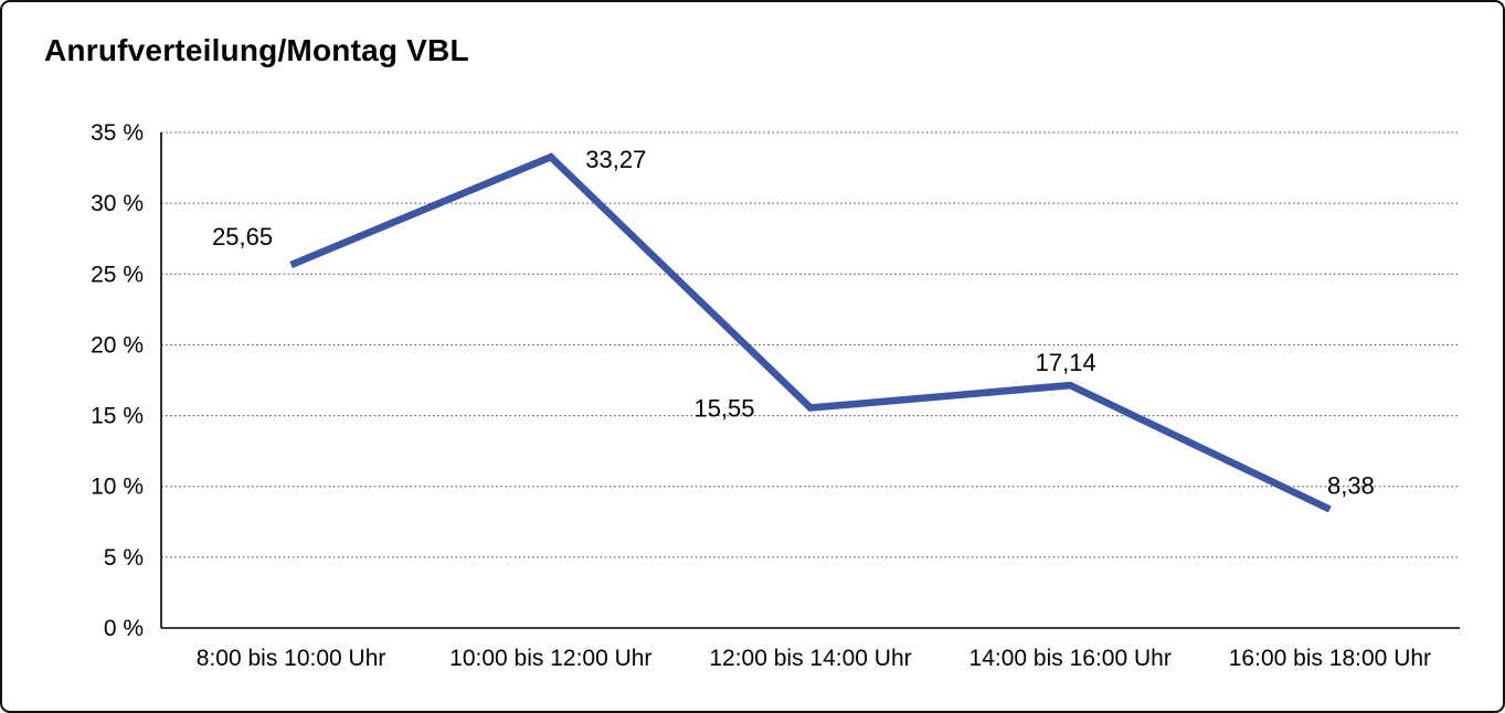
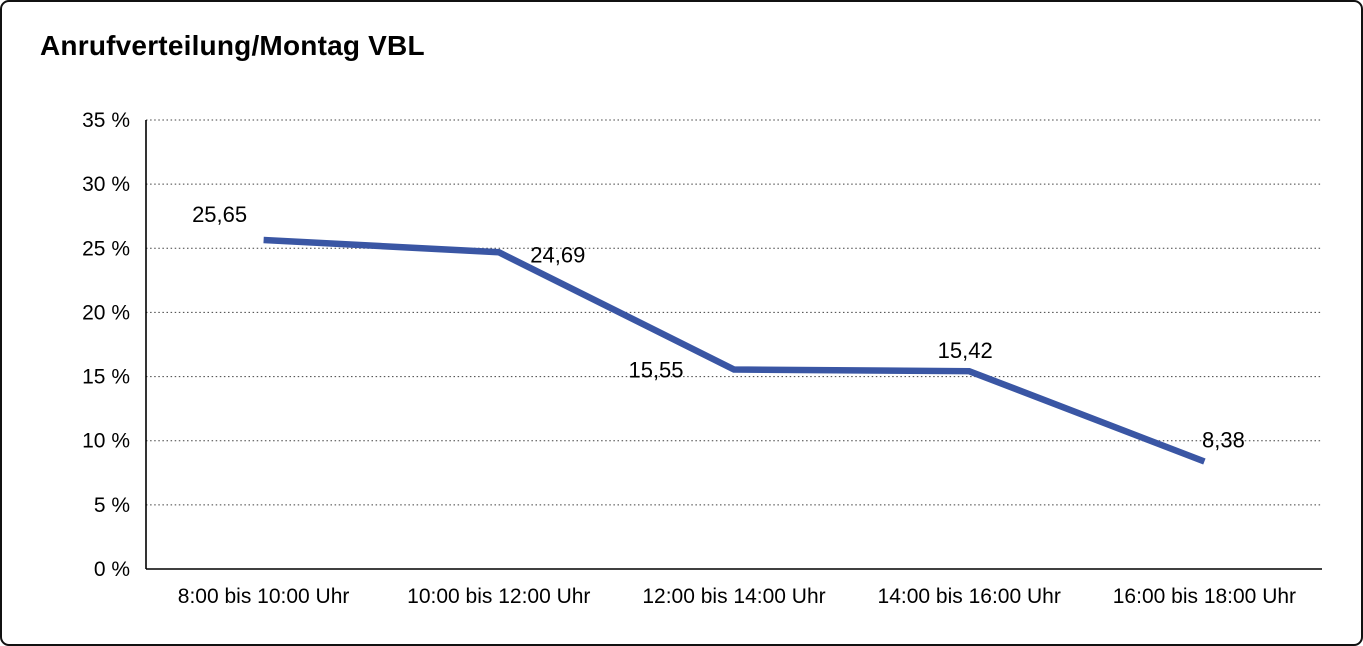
10:00 bis 12:00 Uhr: 33,27 -> 24,69
14:00 bis 16:00 Uhr: 17,14 -> 15,42
